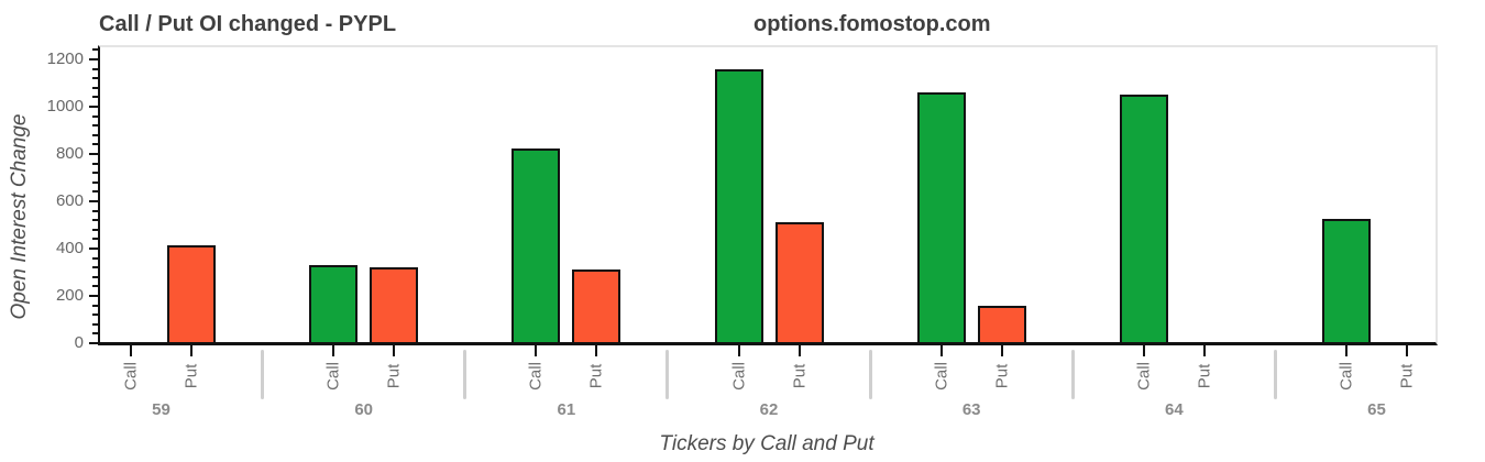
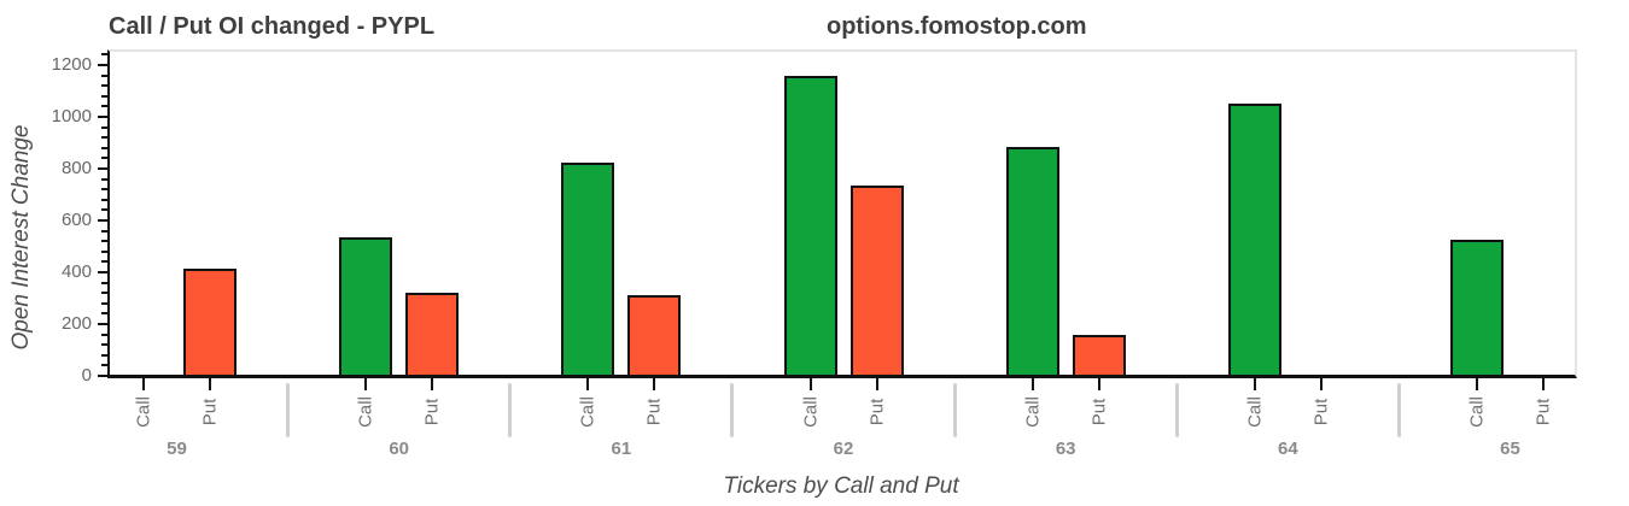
Call/60: 320 -> 530
Put/62: 500 -> 730
Call/63: 1060 -> 880
